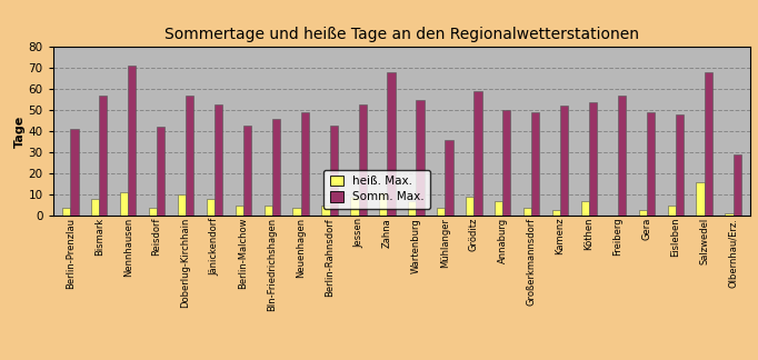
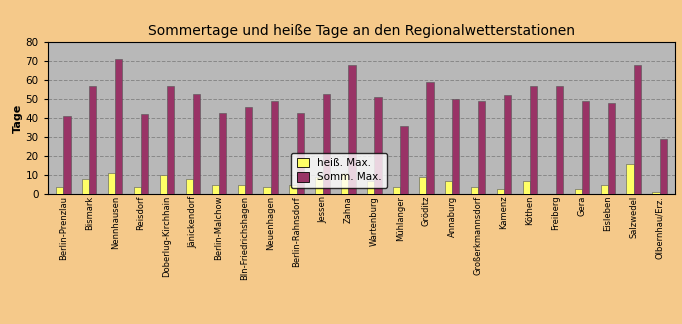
Somm. Max./Wartenburg: 55 -> 51
Somm. Max./Köthen: 54 -> 57
